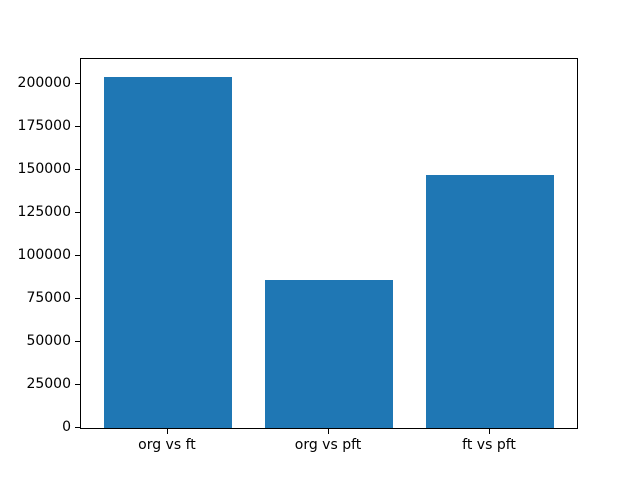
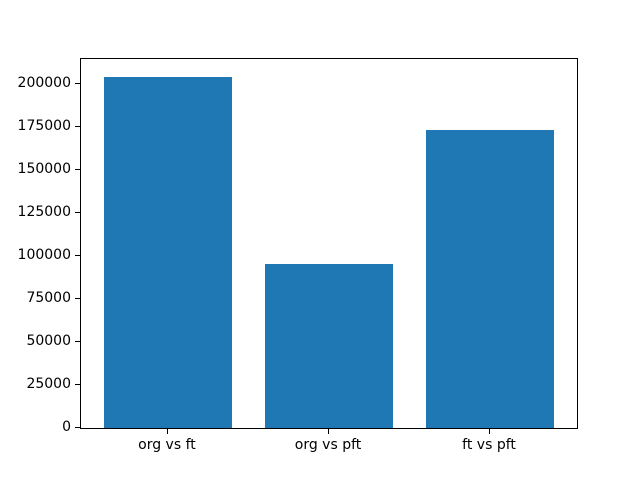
org vs pft: 86000 -> 95000
ft vs pft: 147000 -> 173000
